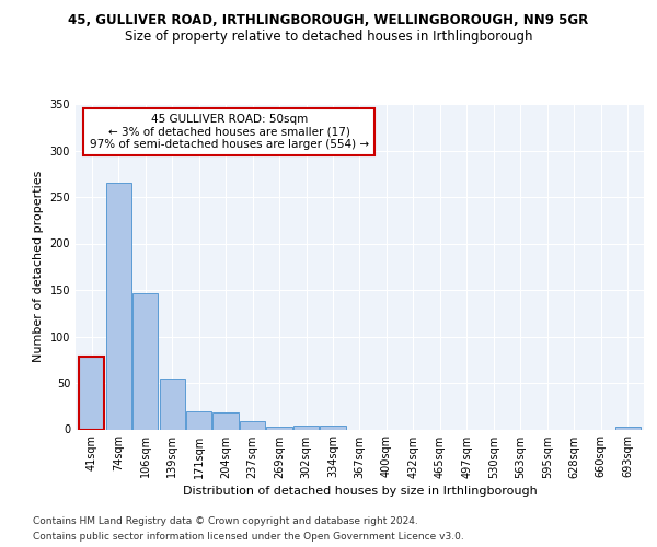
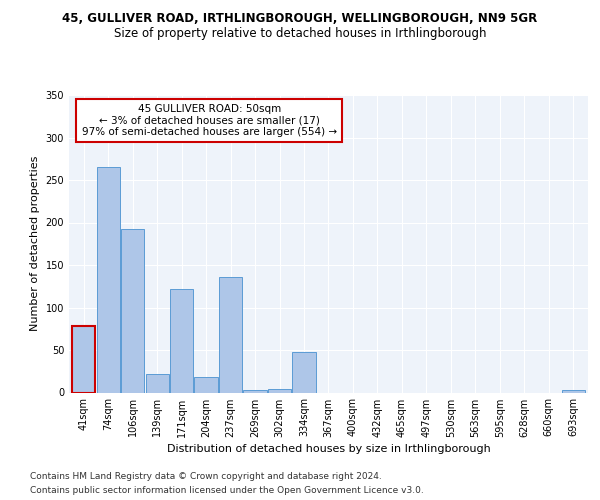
106sqm: 146 -> 192
139sqm: 55 -> 22
171sqm: 19 -> 122
237sqm: 9 -> 136
334sqm: 4 -> 48
